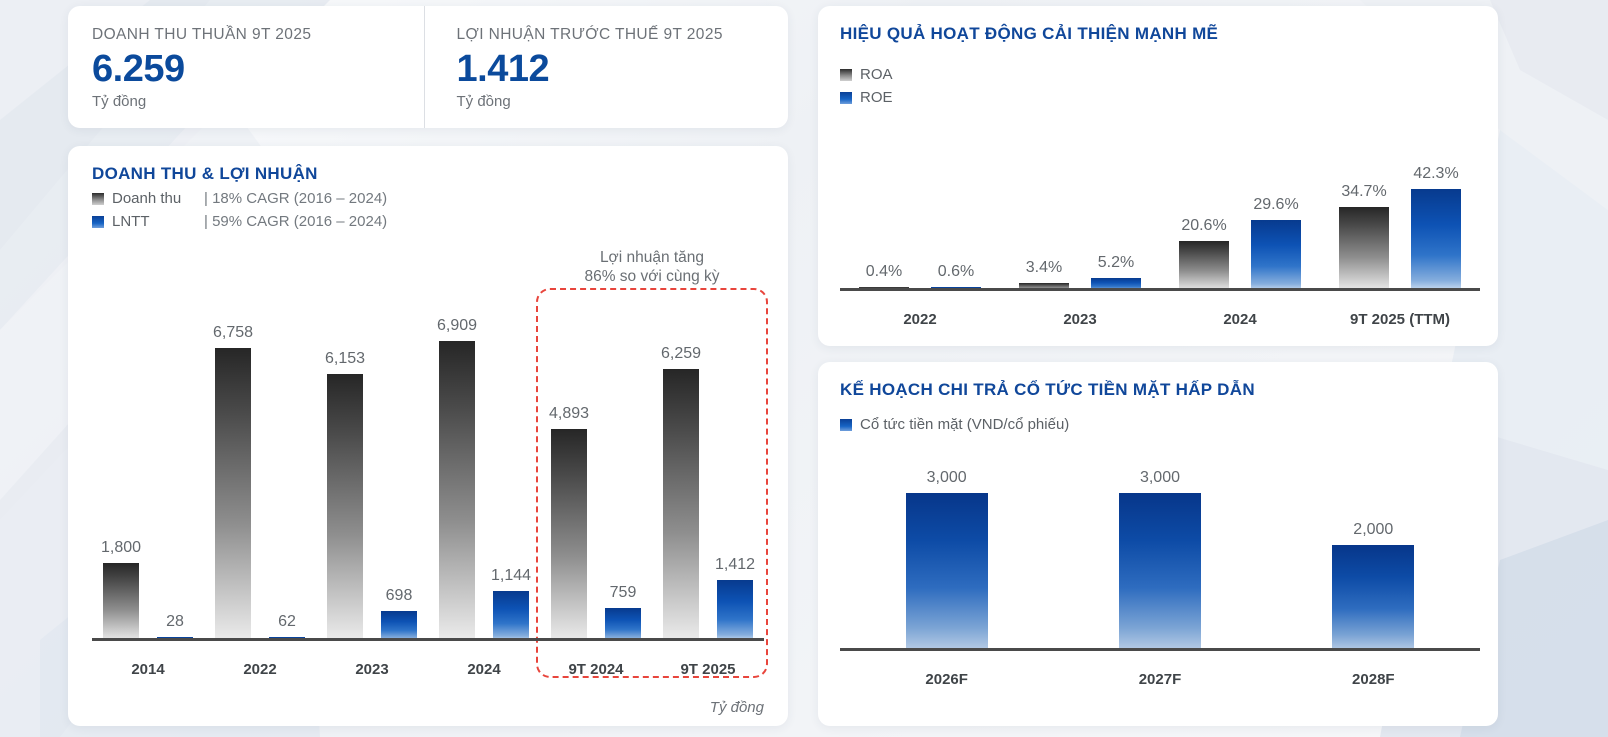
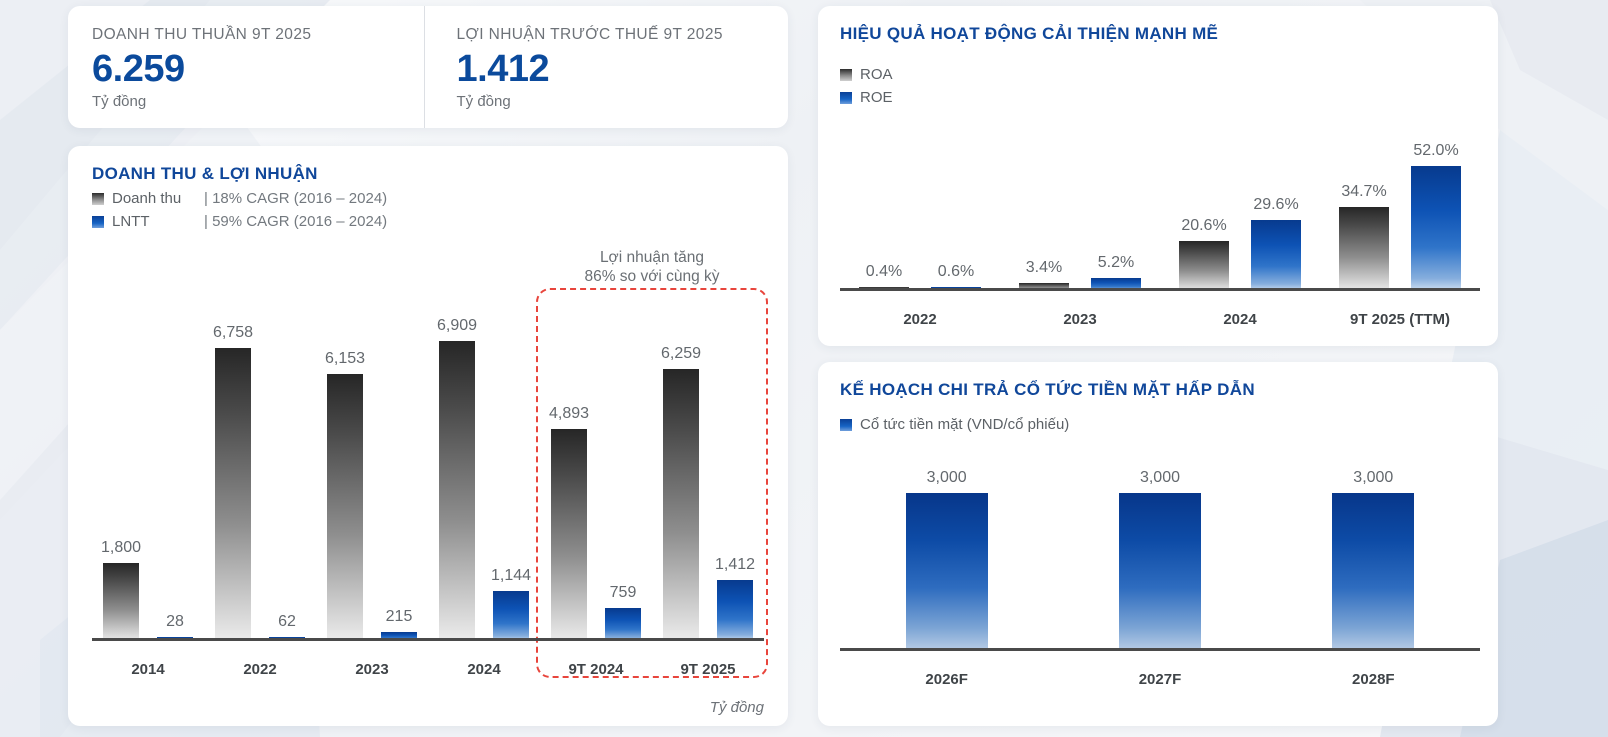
DOANH THU & LỢI NHUẬN/LNTT/2023: 698 -> 215
HIỆU QUẢ HOẠT ĐỘNG CẢI THIỆN MẠNH MẼ/ROE/9T 2025 (TTM): 42.3% -> 52.0%
KẾ HOẠCH CHI TRẢ CỔ TỨC TIỀN MẶT HẤP DẪN/2028F: 2,000 -> 3,000
